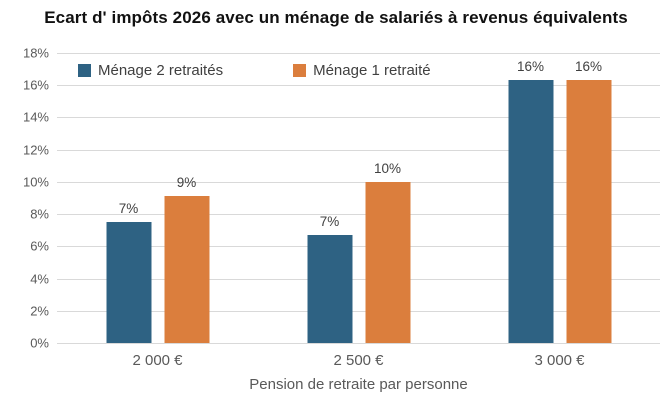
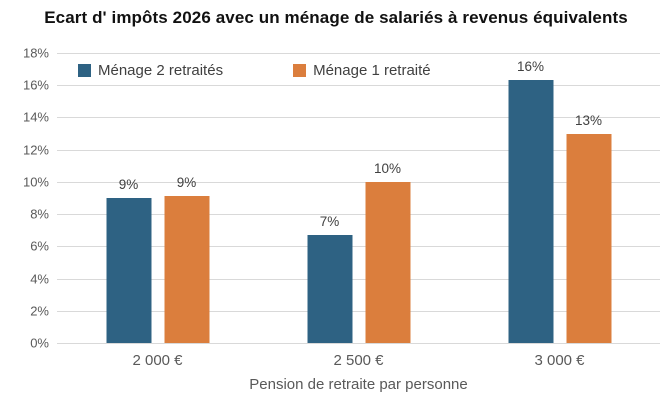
Ménage 2 retraités/2 000 €: 7% -> 9%
Ménage 1 retraité/3 000 €: 16% -> 13%
